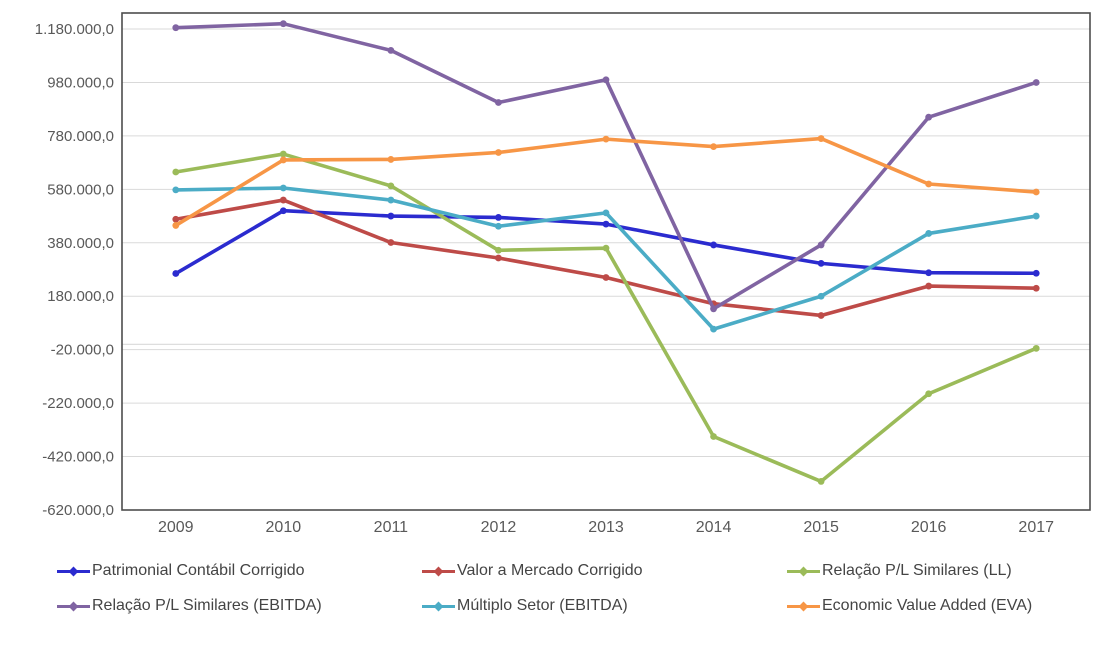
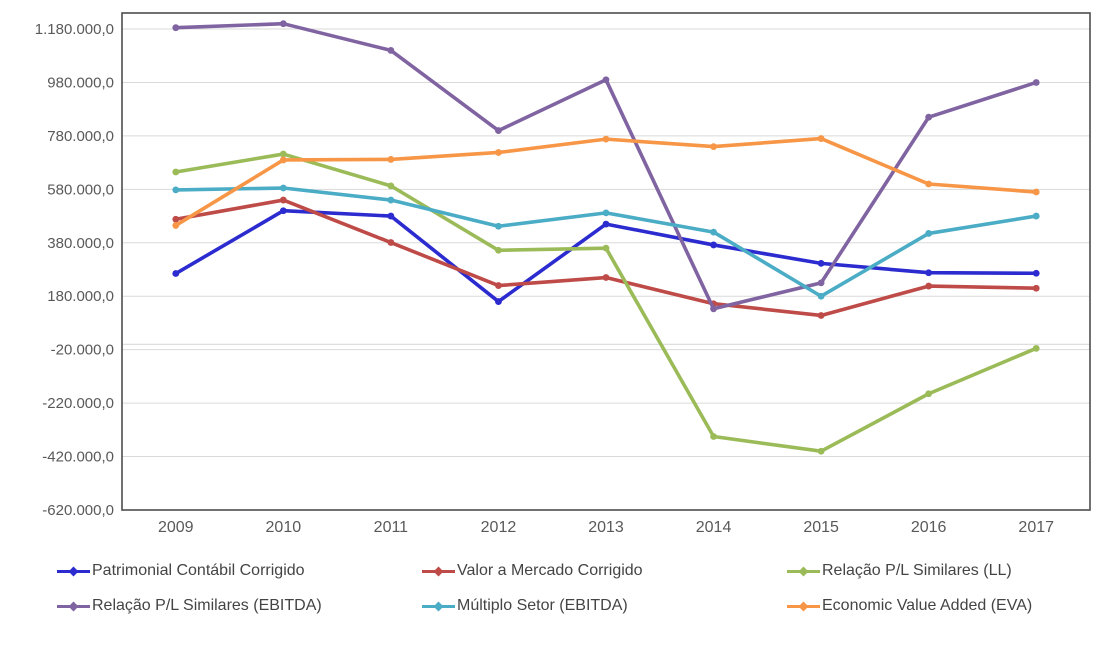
Patrimonial Contábil Corrigido/2012: 480000 -> 160000
Valor a Mercado Corrigido/2012: 320000 -> 220000
Relação P/L Similares (EBITDA)/2012: 900000 -> 800000
Múltiplo Setor (EBITDA)/2014: 60000 -> 420000
Relação P/L Similares (LL)/2015: -510000 -> -400000
Relação P/L Similares (EBITDA)/2015: 370000 -> 230000
